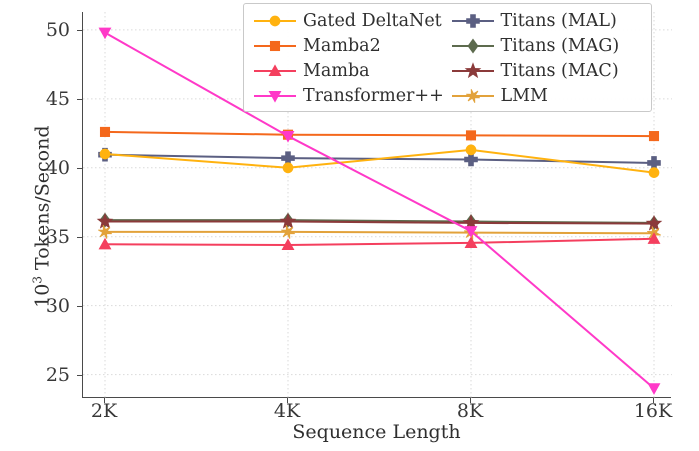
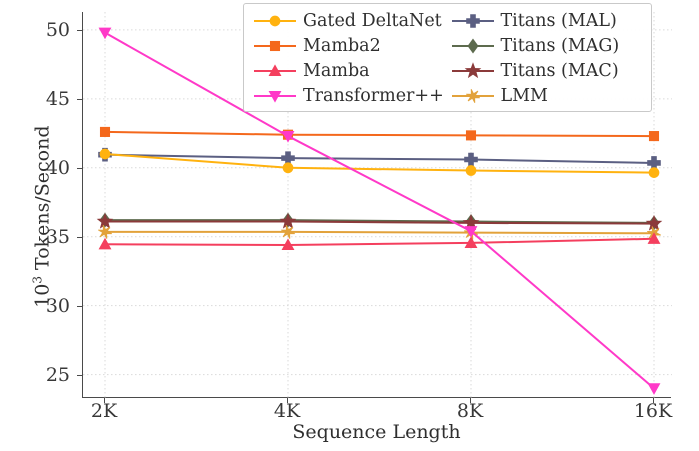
Gated DeltaNet/8K: 41.3 -> 39.8
